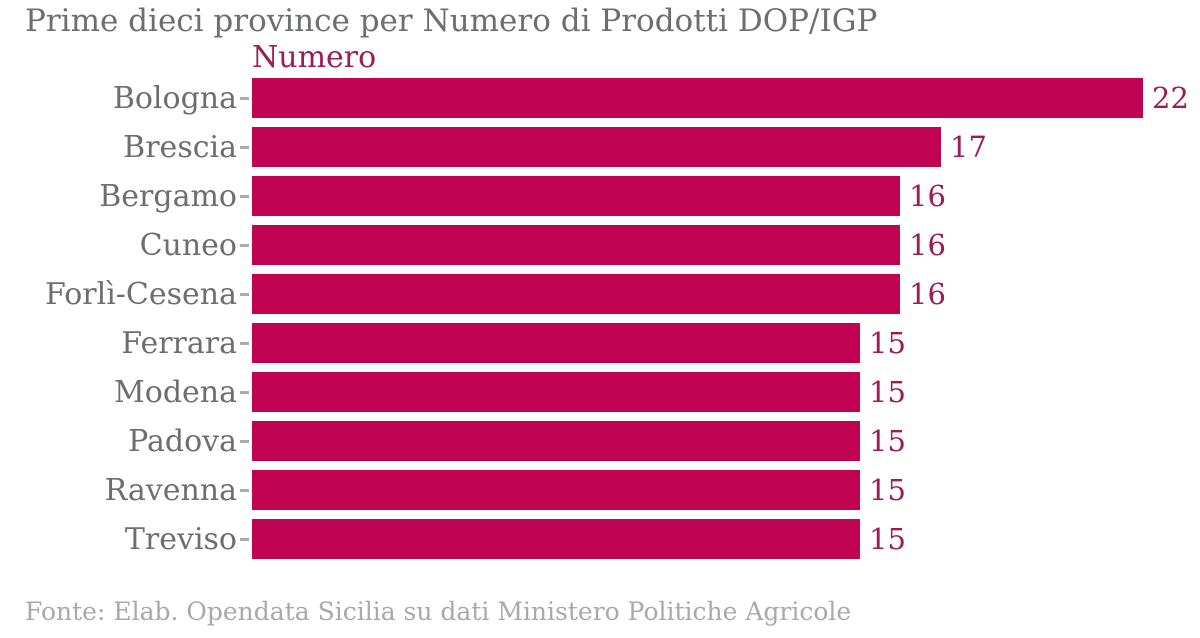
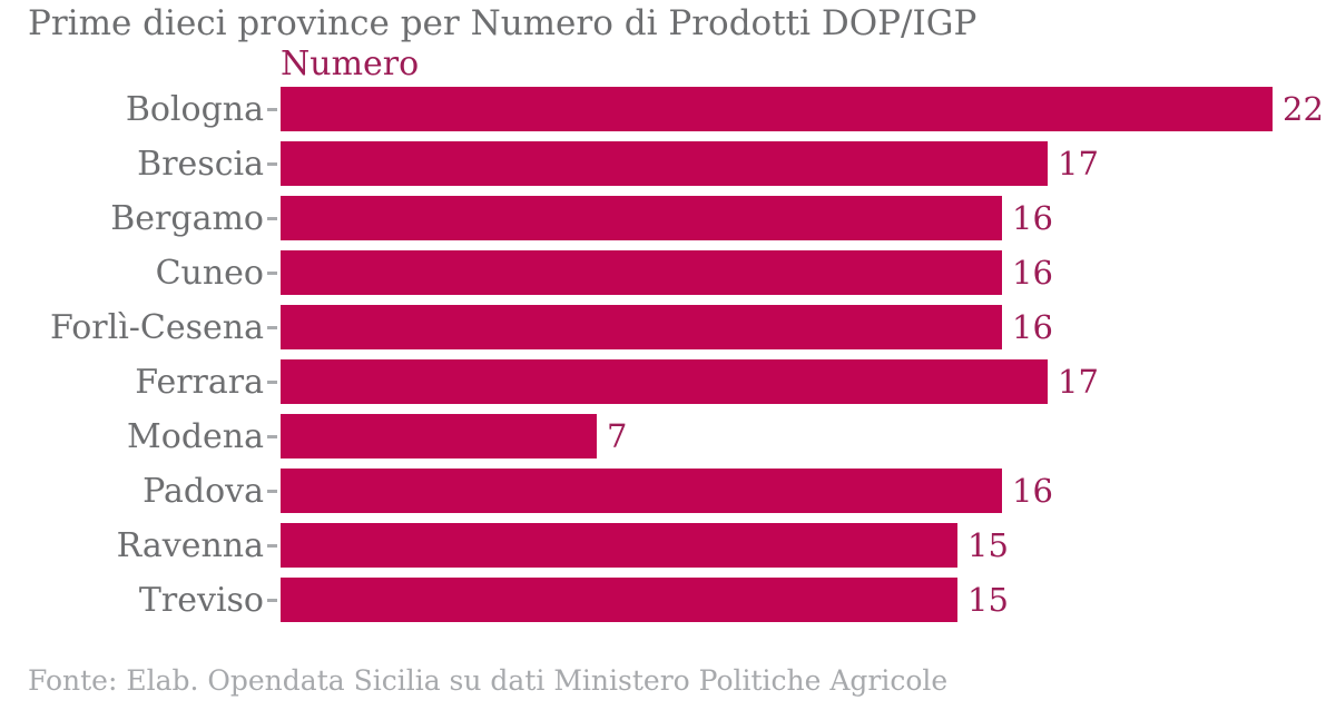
Ferrara: 15 -> 17
Modena: 15 -> 7
Padova: 15 -> 16
